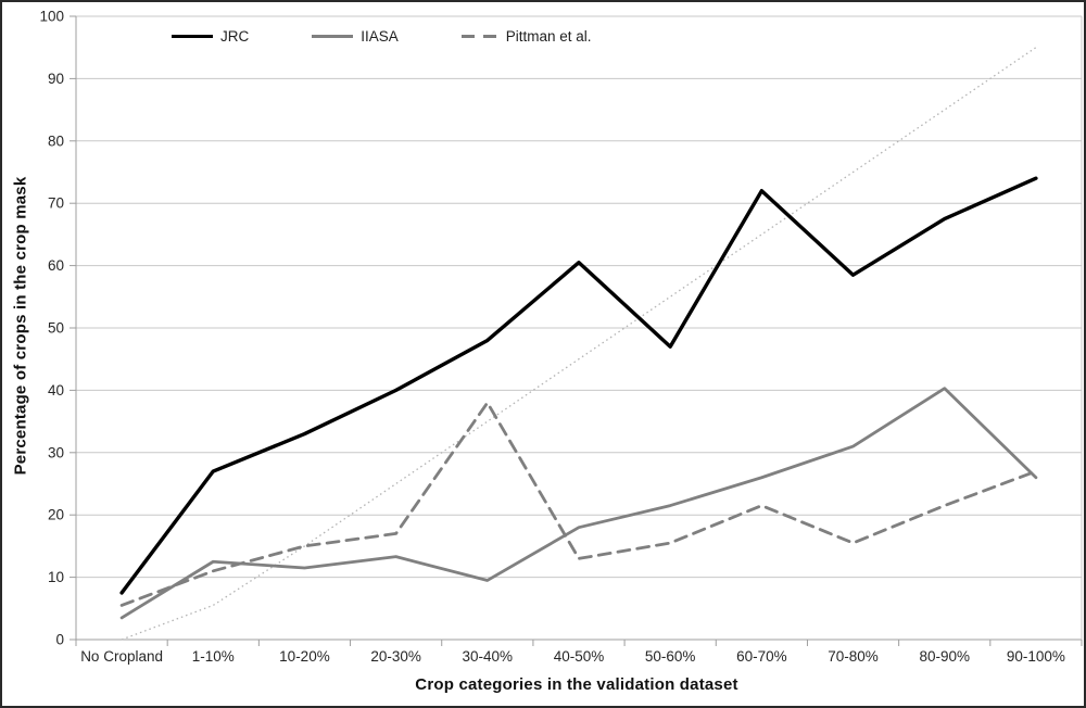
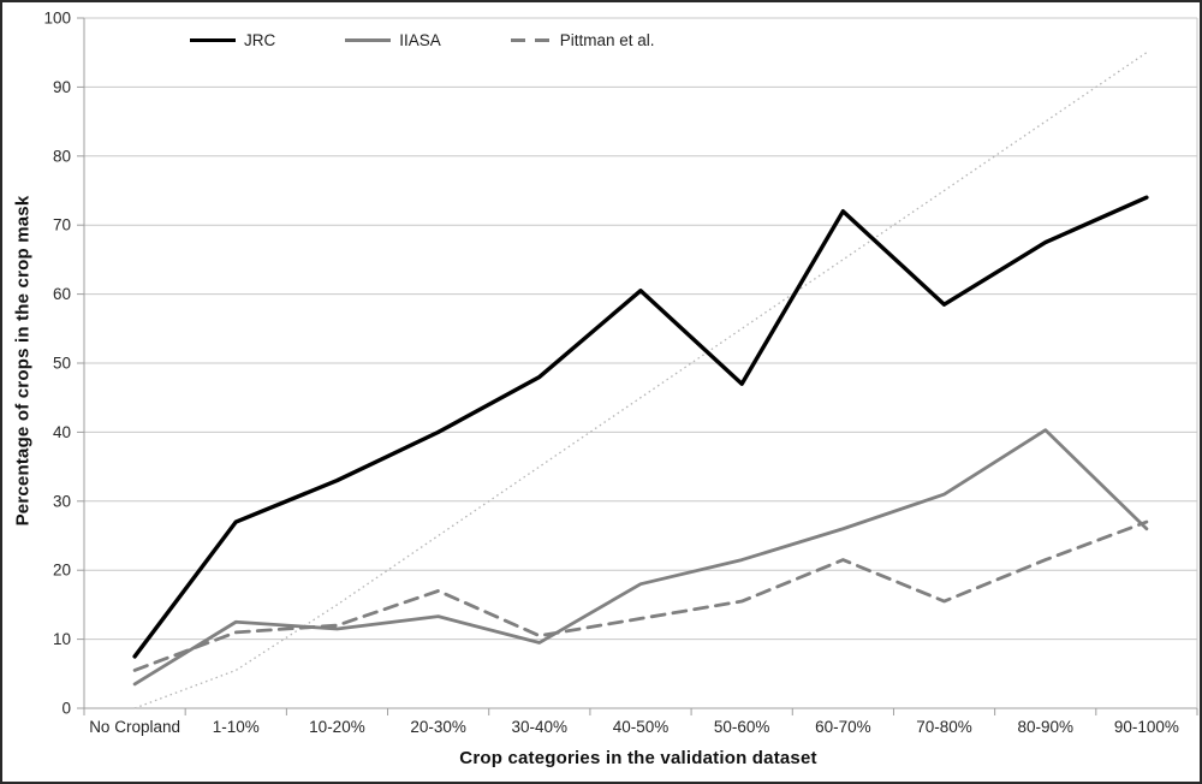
Pittman et al./10-20%: 15 -> 12
Pittman et al./30-40%: 38 -> 10
